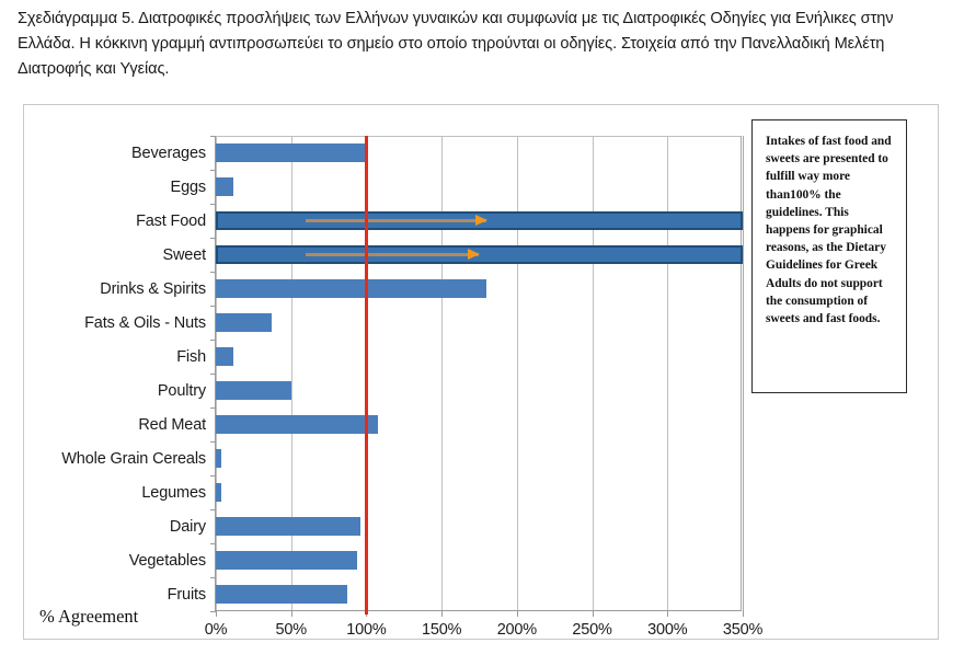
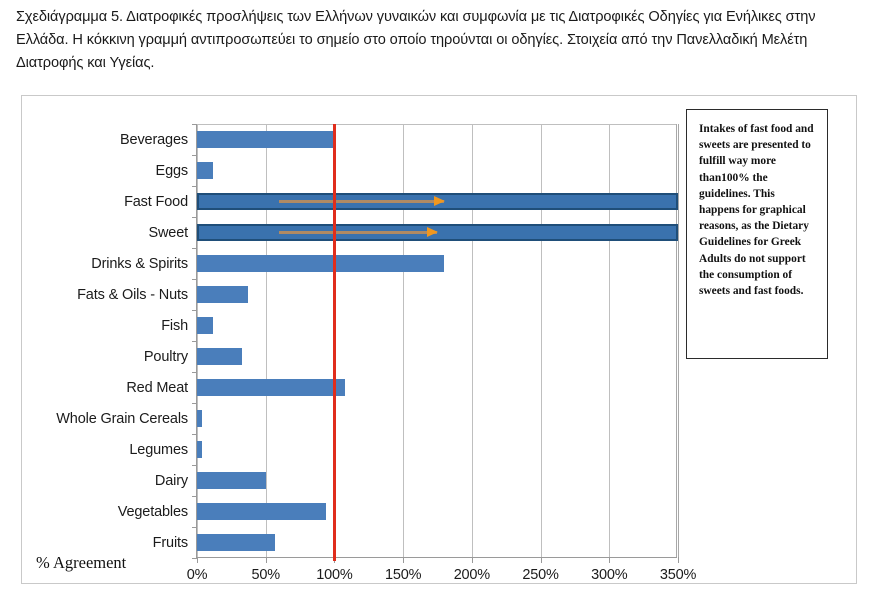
Poultry: 50% -> 33%
Dairy: 96% -> 50%
Fruits: 87% -> 57%
